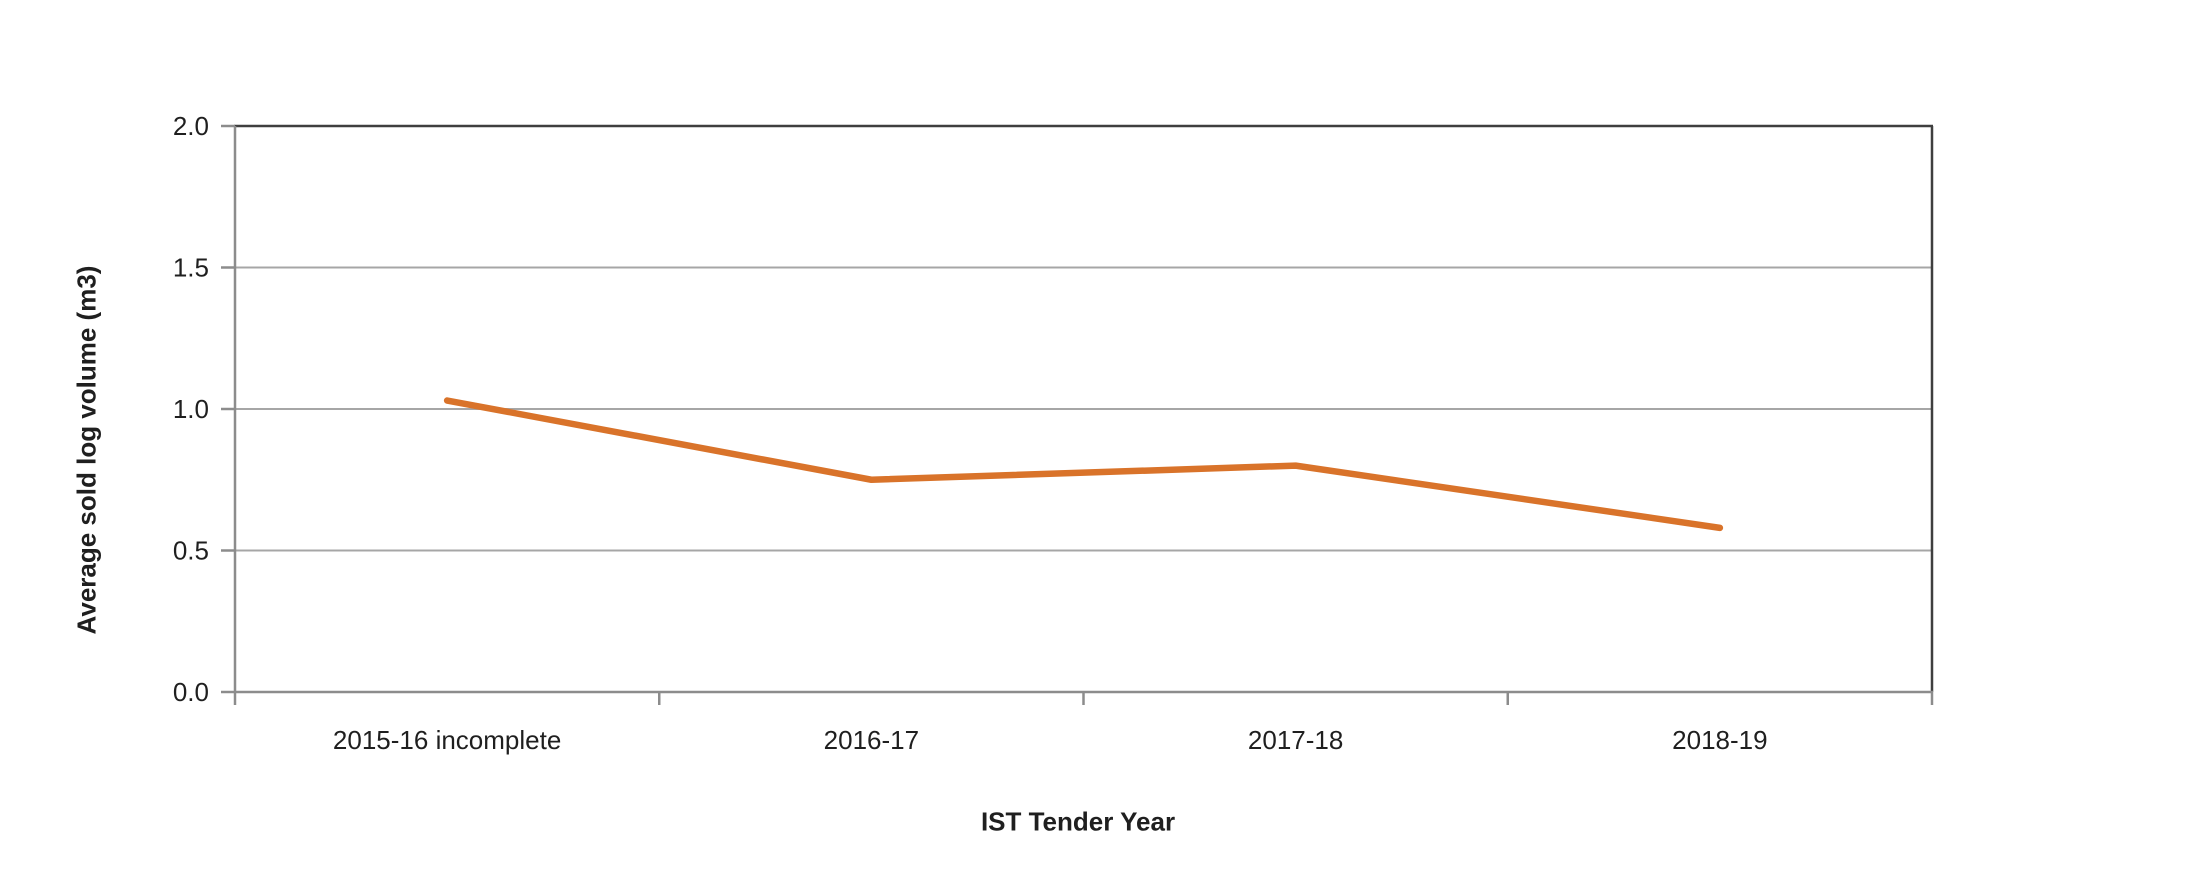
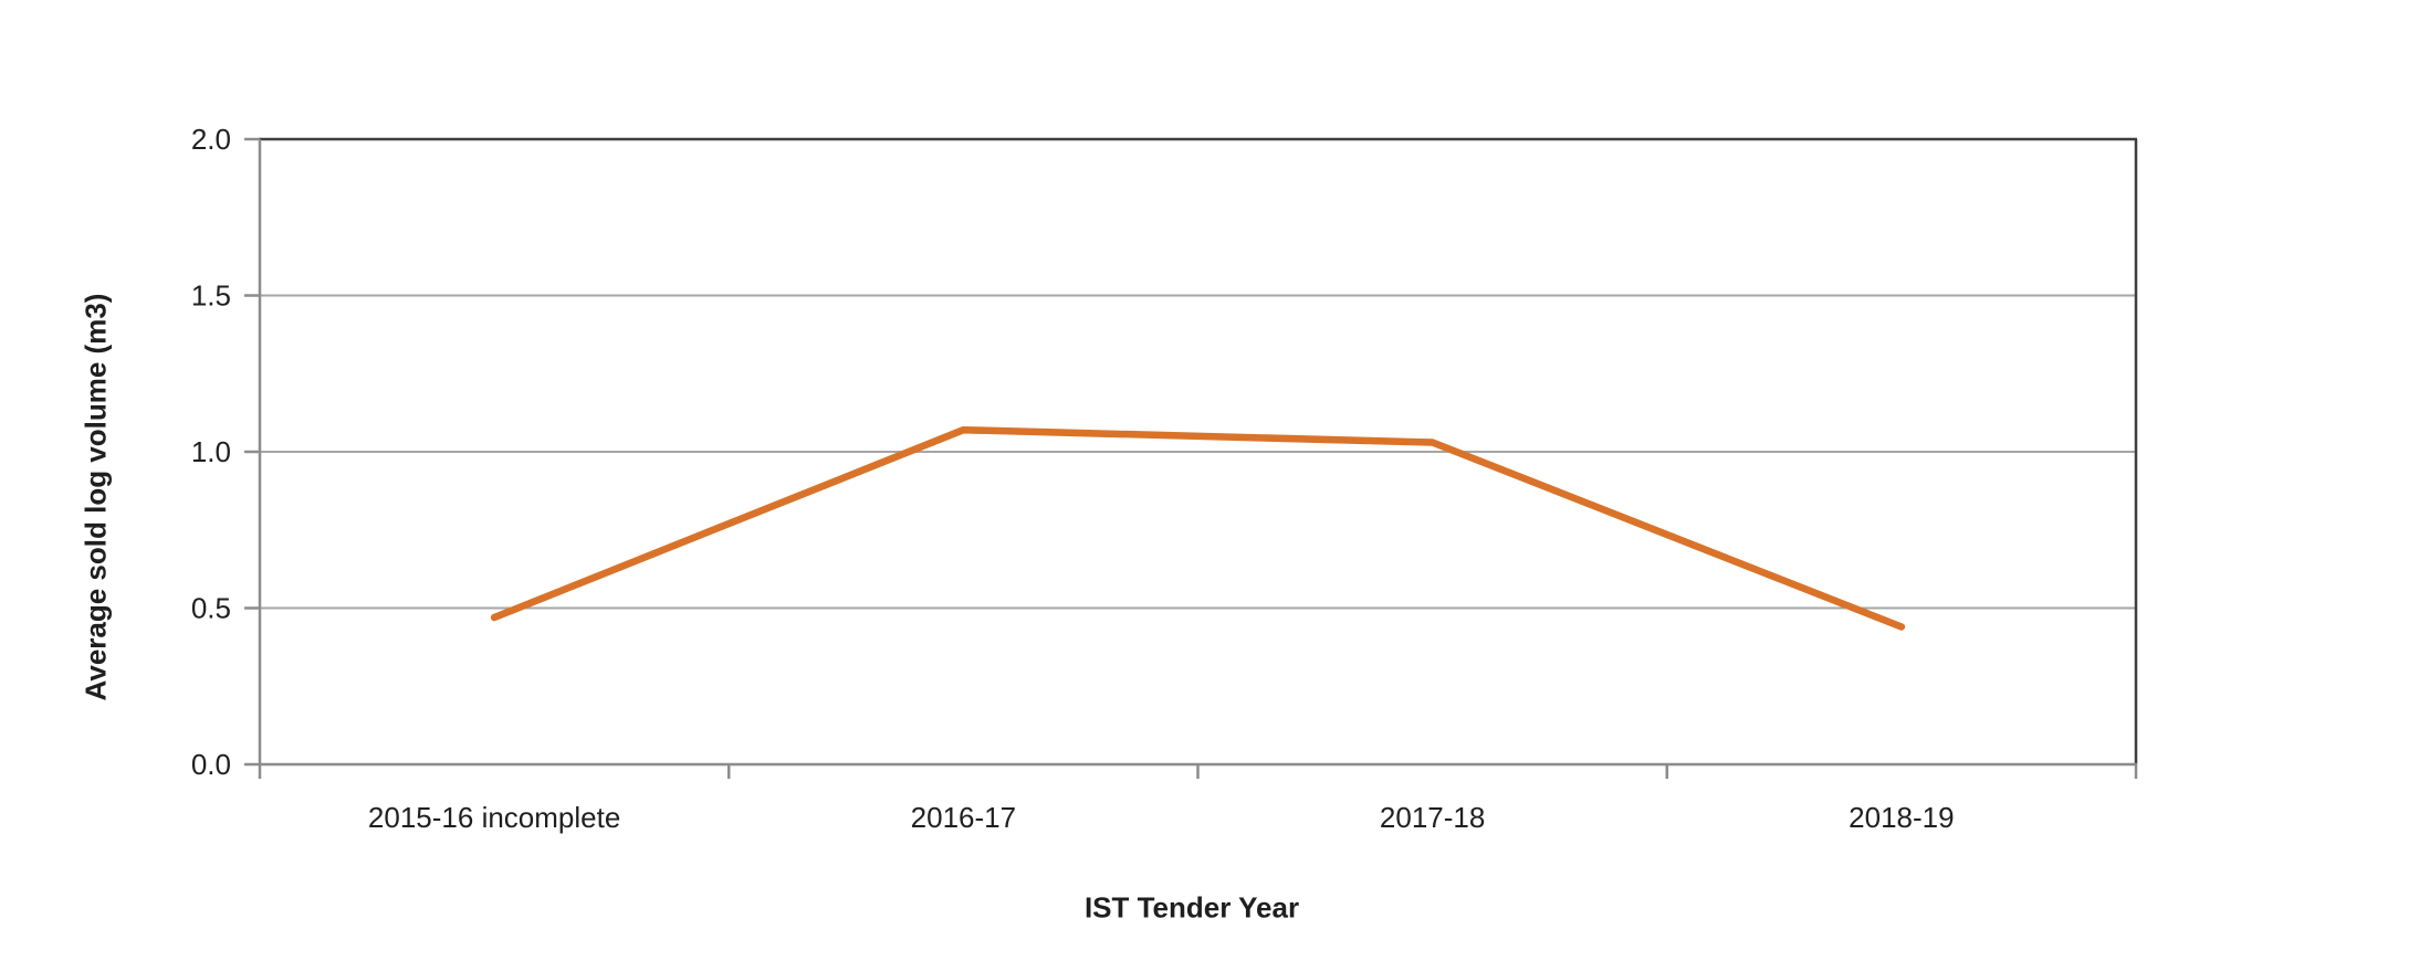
2015-16 incomplete: 1.03 -> 0.47
2016-17: 0.75 -> 1.07
2017-18: 0.80 -> 1.03
2018-19: 0.58 -> 0.44
